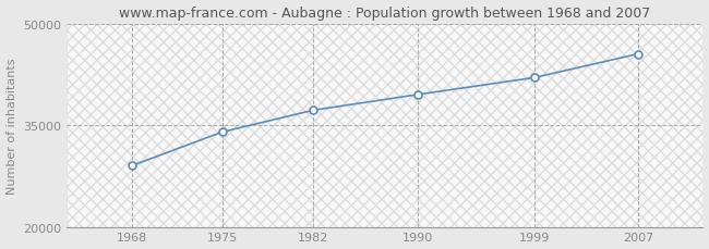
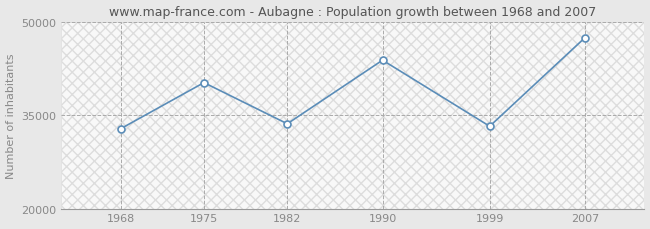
1968: 29000 -> 32800
1975: 34000 -> 40200
1982: 37200 -> 33600
1990: 39500 -> 43800
1999: 42000 -> 33200
2007: 45500 -> 47400
